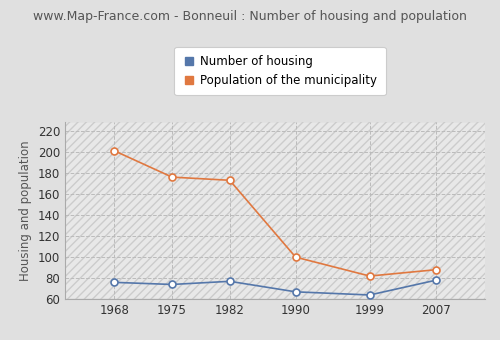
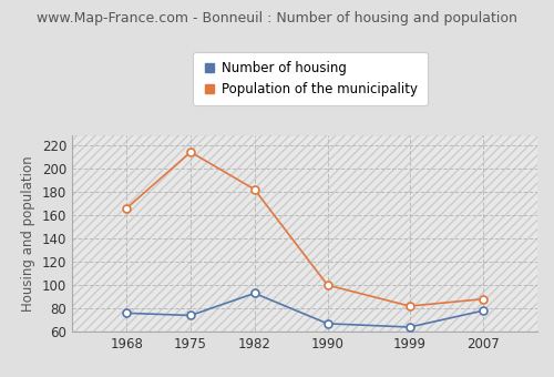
Population of the municipality/1968: 201 -> 166
Population of the municipality/1975: 176 -> 214
Number of housing/1982: 77 -> 93
Population of the municipality/1982: 173 -> 182
